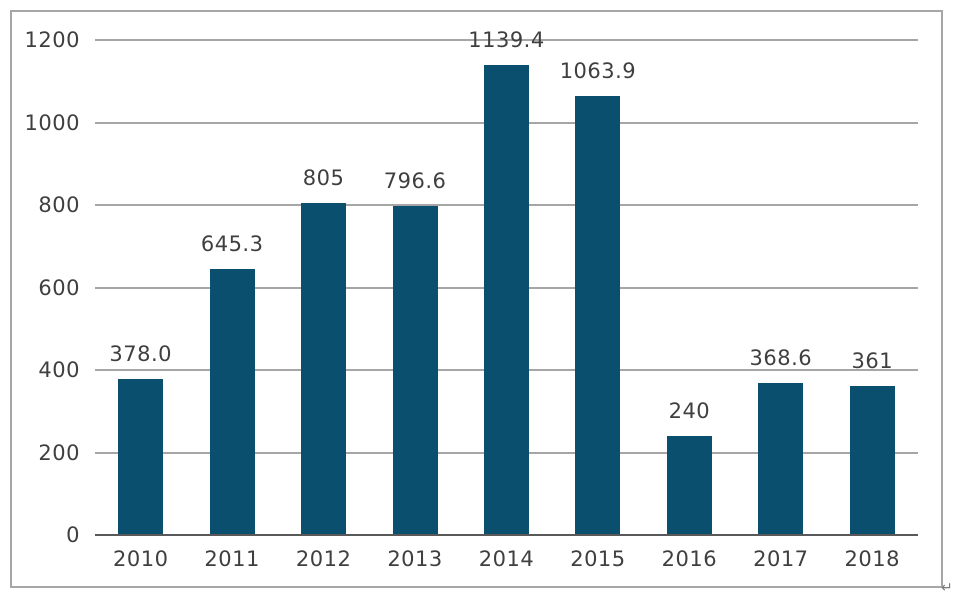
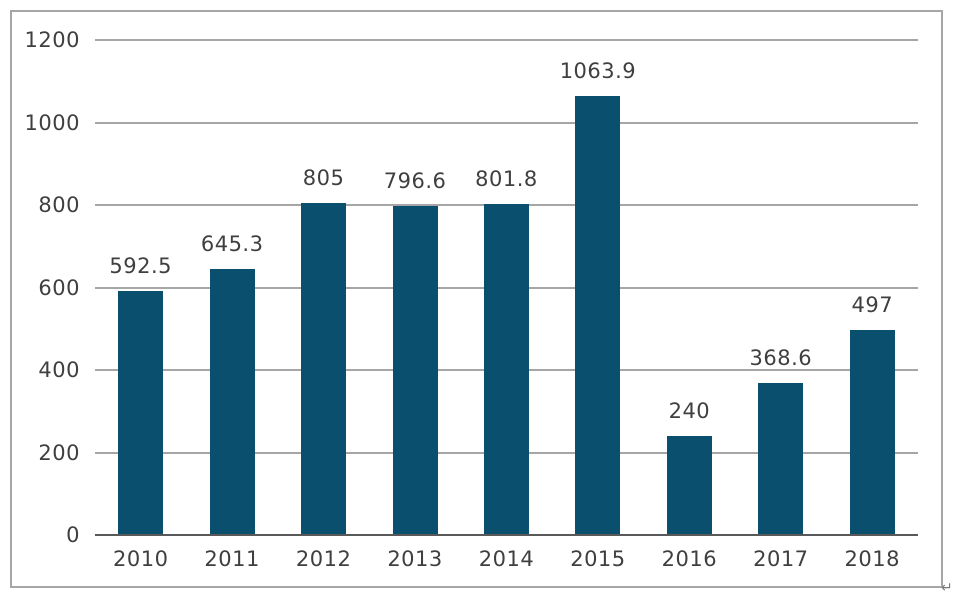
2010: 378.0 -> 592.5
2014: 1139.4 -> 801.8
2018: 361 -> 497
